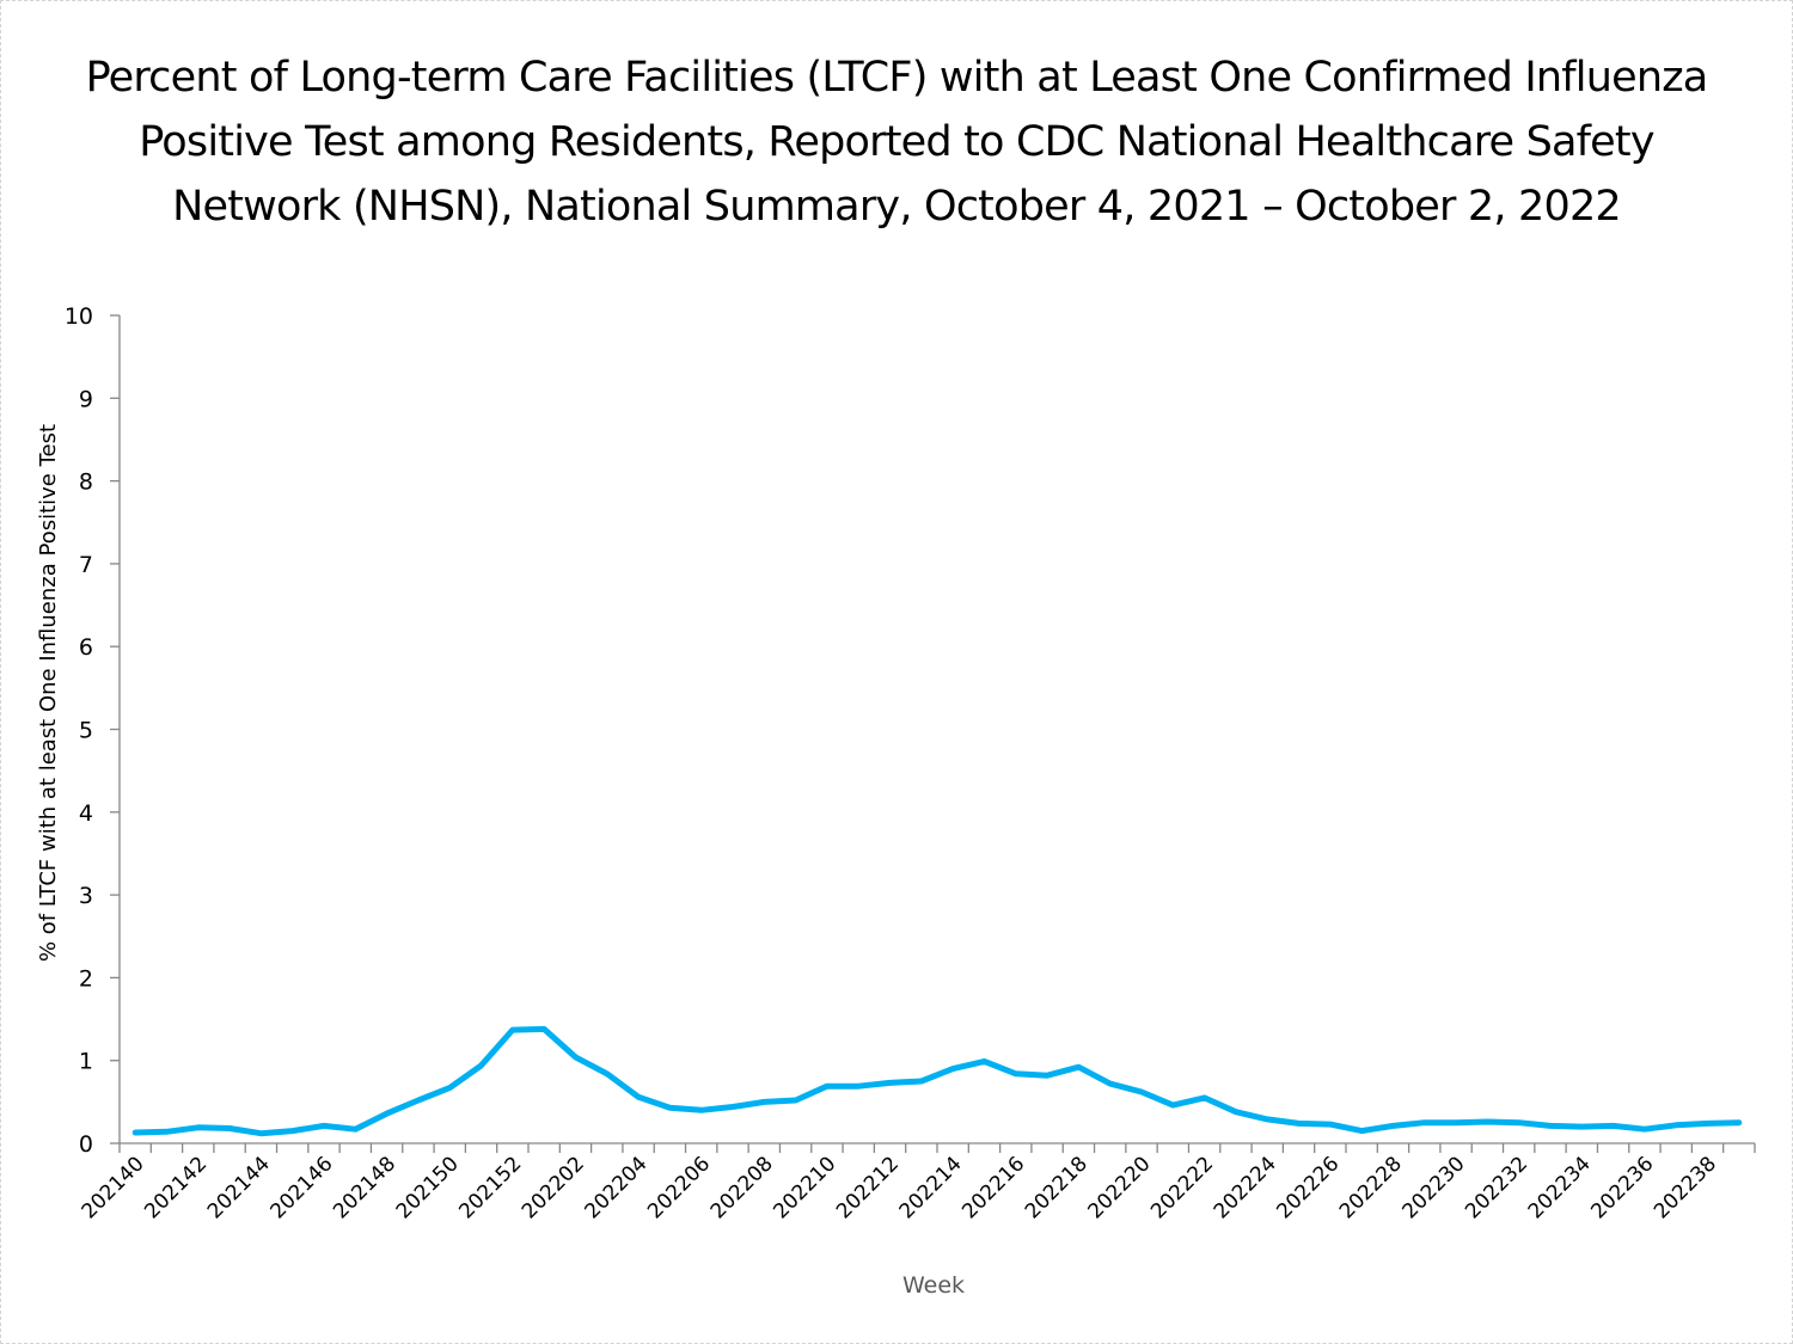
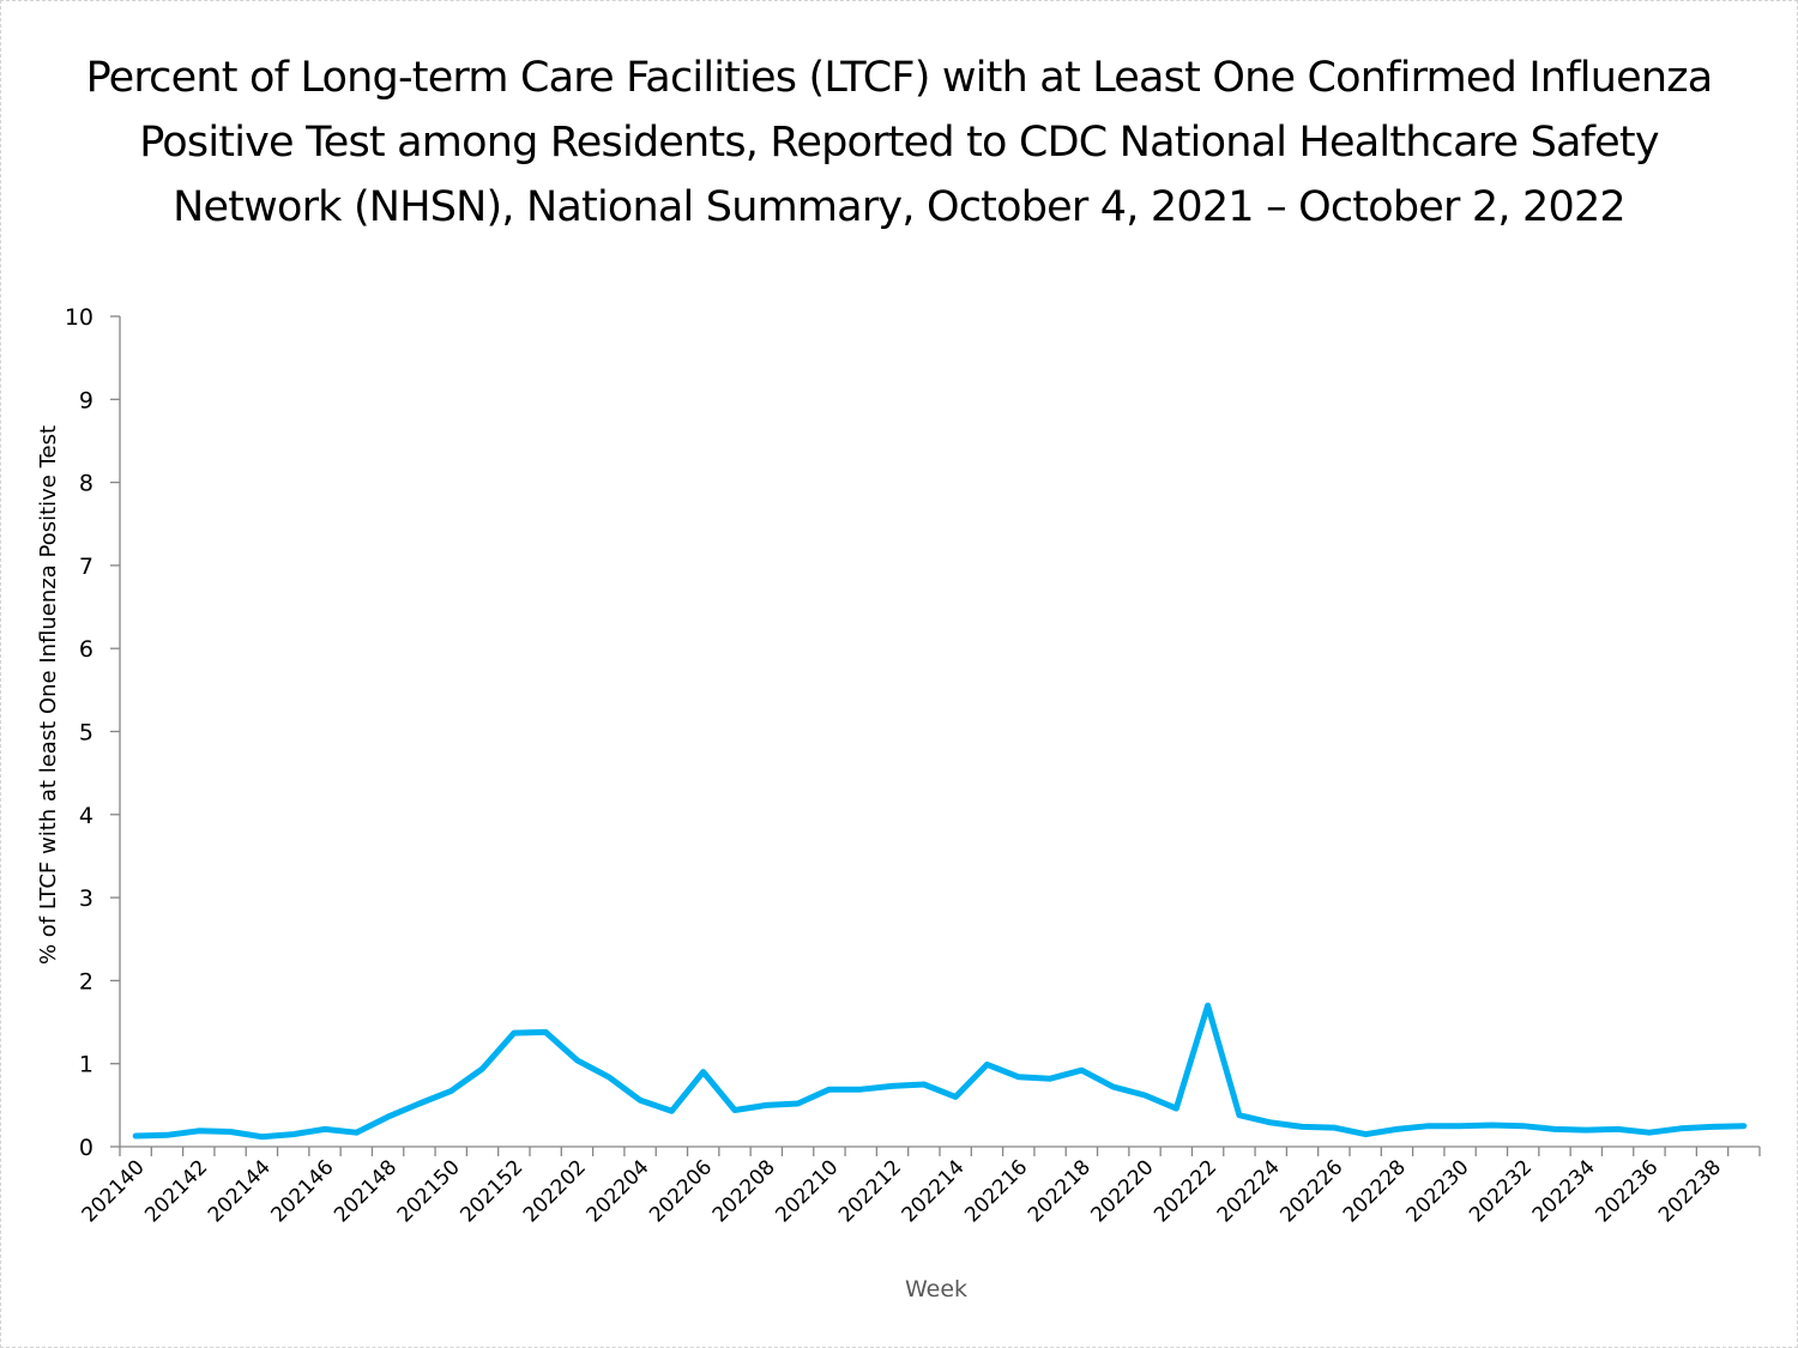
202206: 0.4 -> 0.9
202214: 0.9 -> 0.6
202222: 0.6 -> 1.7
